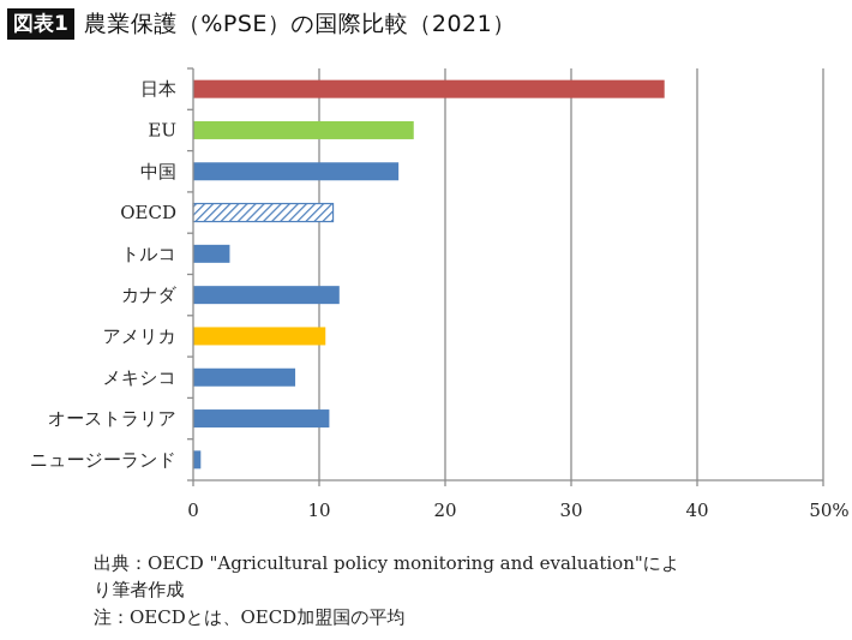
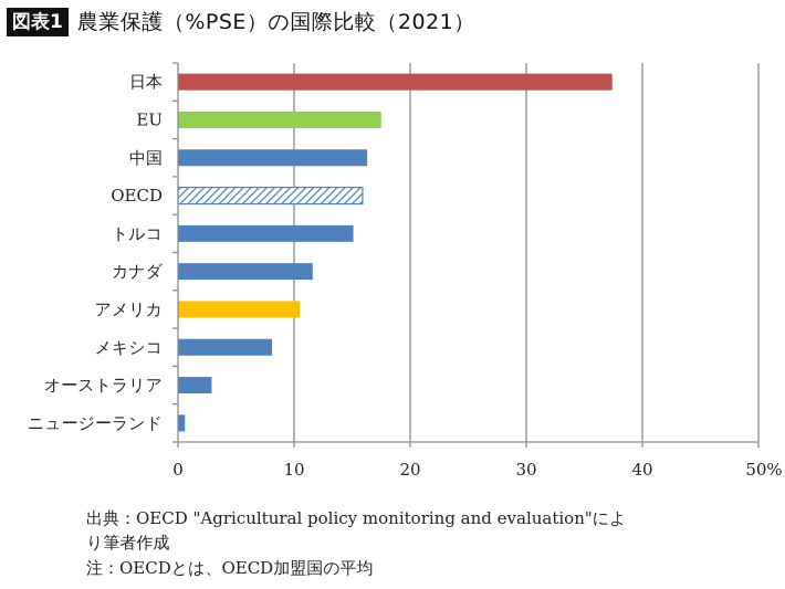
OECD: 11.1% -> 15.9%
トルコ: 2.9% -> 15.1%
オーストラリア: 10.8% -> 2.9%
